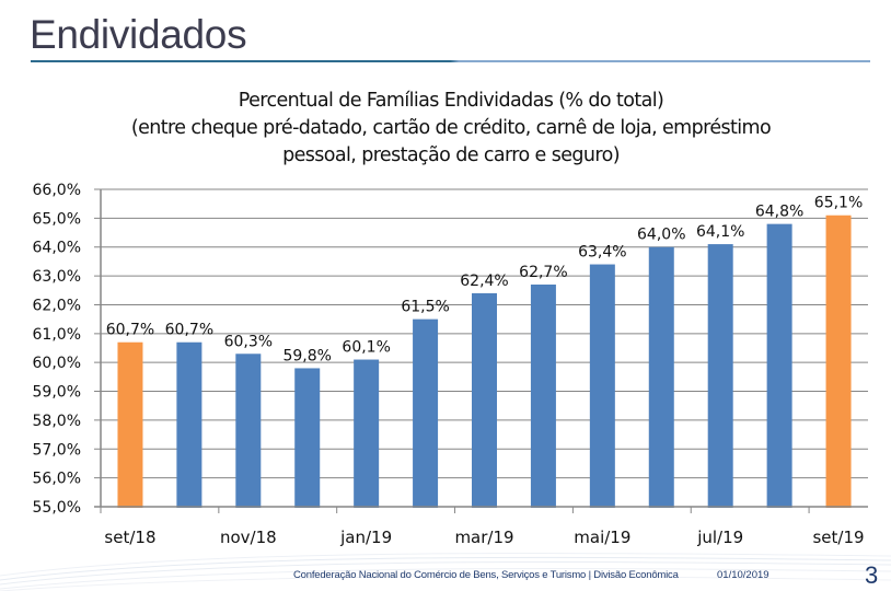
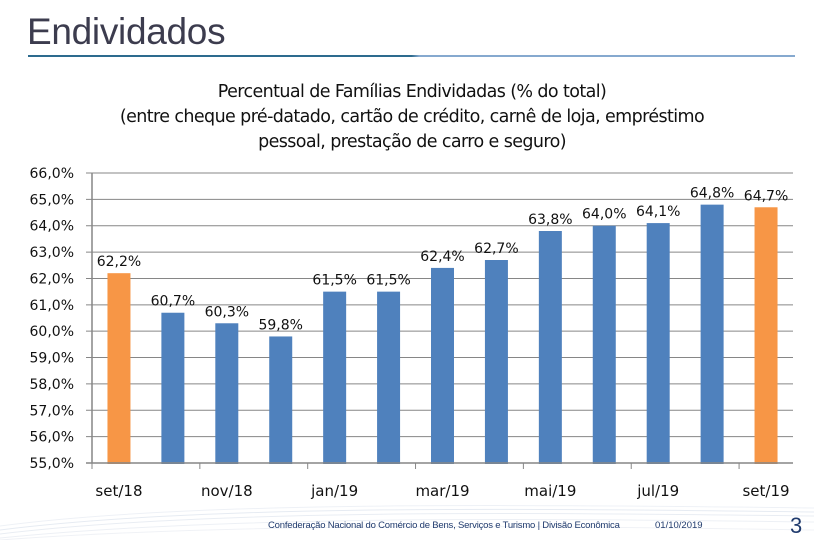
set/18: 60,7% -> 62,2%
jan/19: 60,1% -> 61,5%
mai/19: 63,4% -> 63,8%
set/19: 65,1% -> 64,7%
